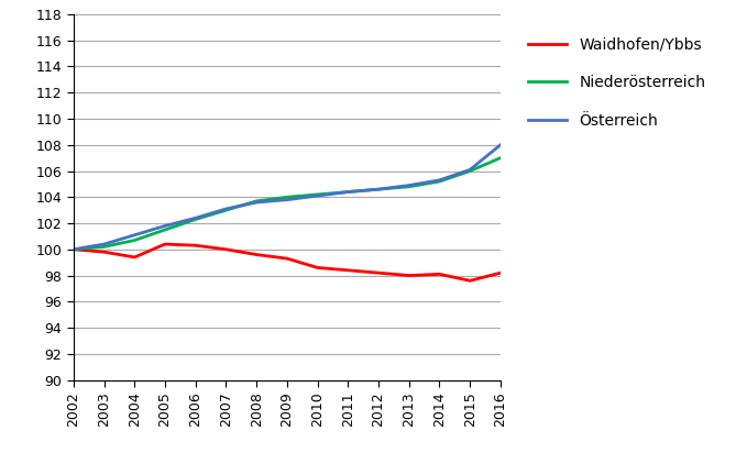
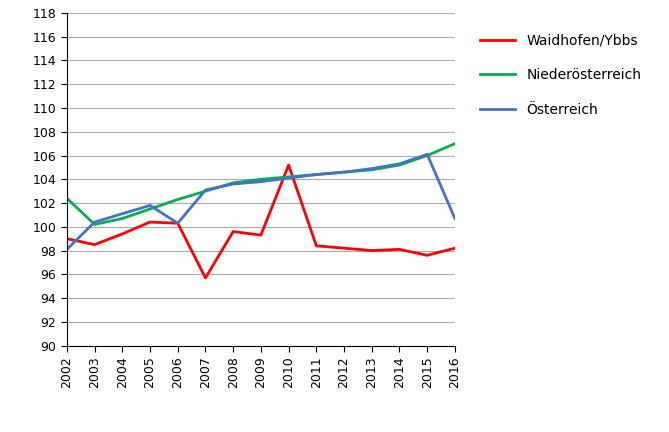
Waidhofen/Ybbs/2002: 100.0 -> 99.0
Niederösterreich/2002: 100.0 -> 102.4
Österreich/2002: 100.0 -> 98.1
Waidhofen/Ybbs/2003: 99.8 -> 98.5
Österreich/2006: 102.4 -> 100.3
Waidhofen/Ybbs/2007: 100.0 -> 95.7
Waidhofen/Ybbs/2010: 98.6 -> 105.2
Österreich/2016: 108.0 -> 100.7
